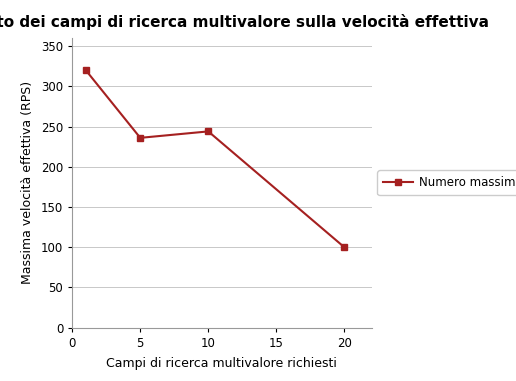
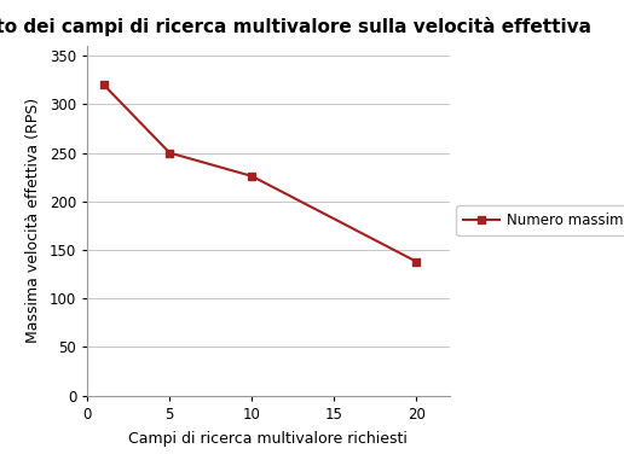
5: 236 -> 250
10: 244 -> 226
20: 100 -> 138
